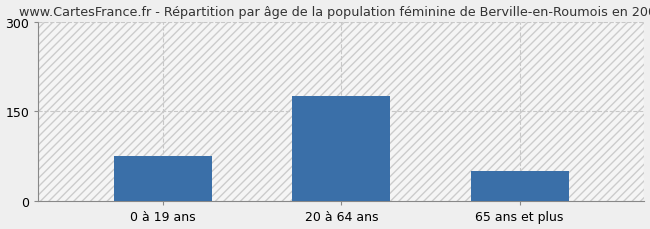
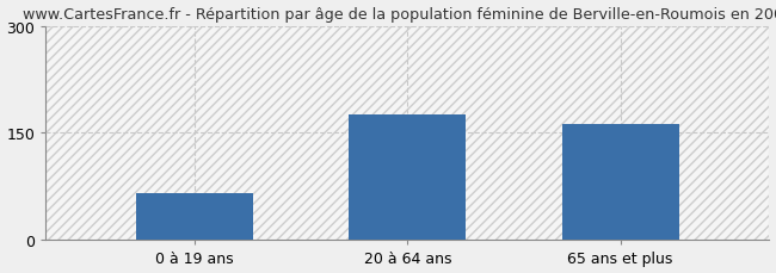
0 à 19 ans: 75 -> 66
65 ans et plus: 50 -> 162
